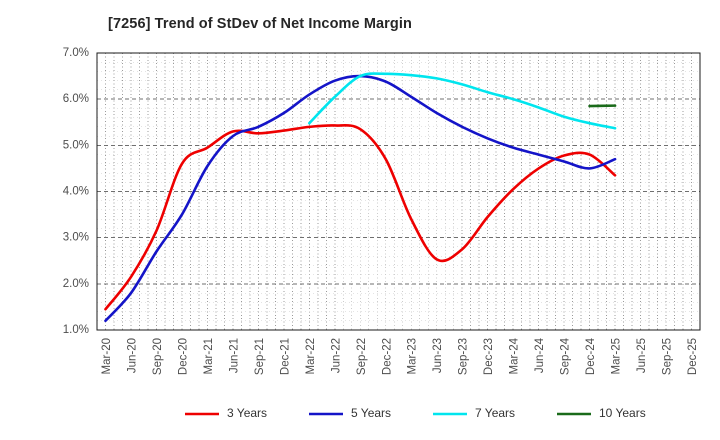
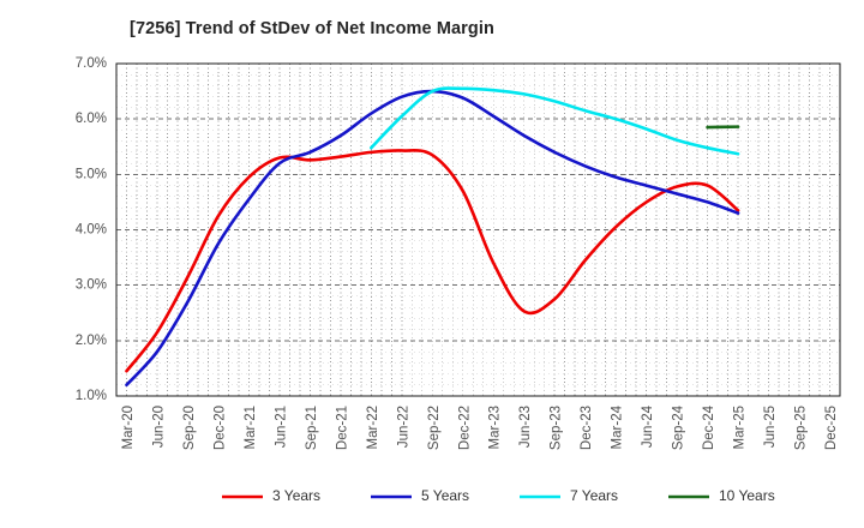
3 Years/Dec-20: 4.6% -> 4.2%
5 Years/Dec-20: 3.5% -> 3.8%
5 Years/Mar-25: 4.7% -> 4.3%
